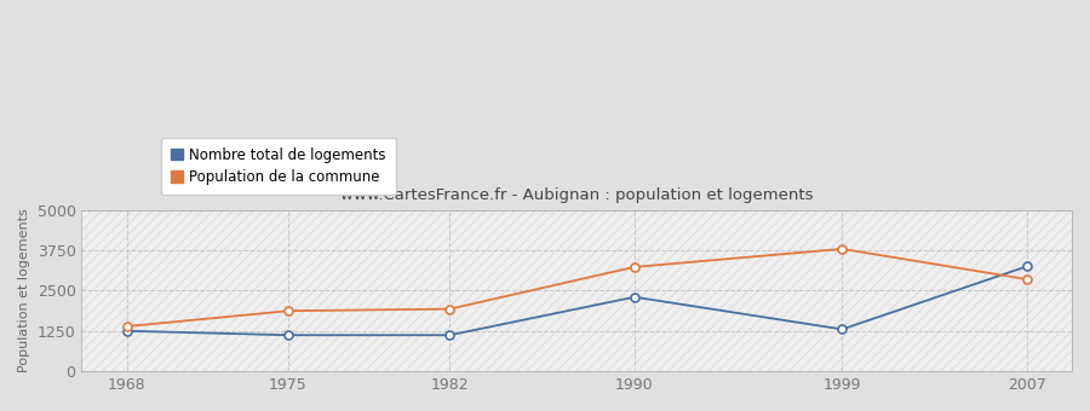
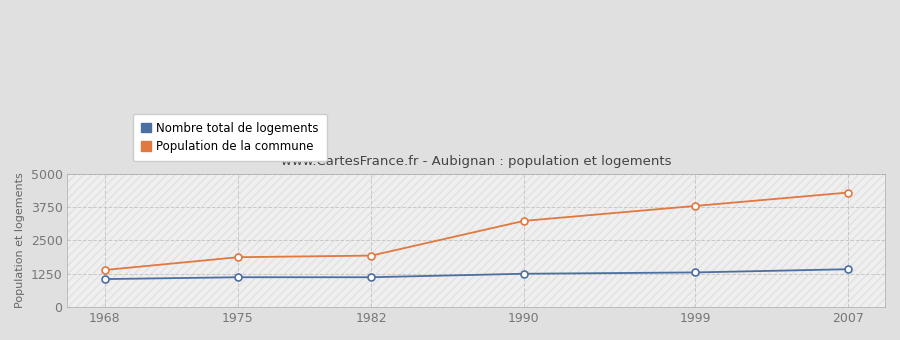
Nombre total de logements/1968: 1250 -> 1050
Nombre total de logements/1990: 2300 -> 1250
Nombre total de logements/2007: 3250 -> 1420
Population de la commune/2007: 2850 -> 4290
